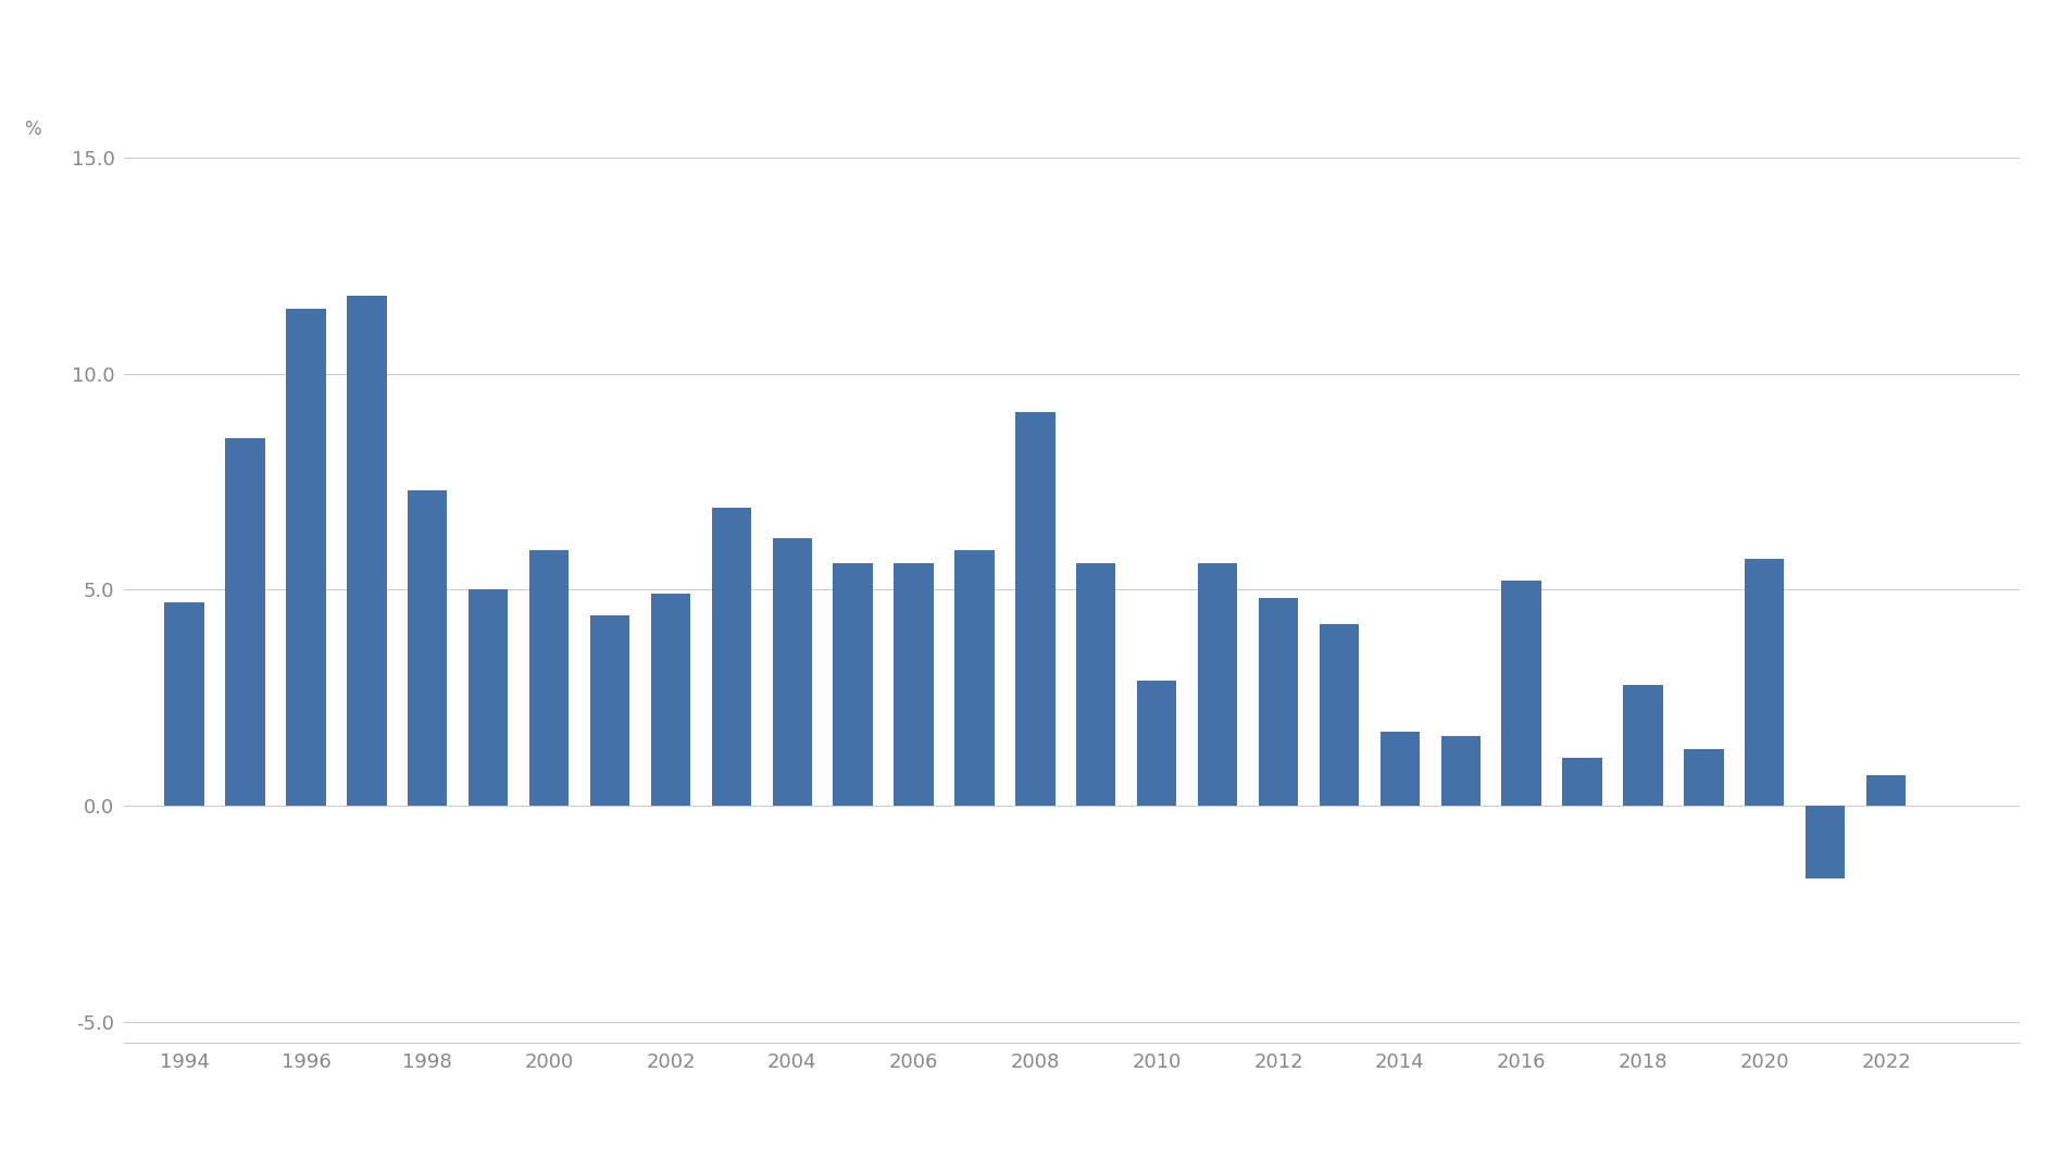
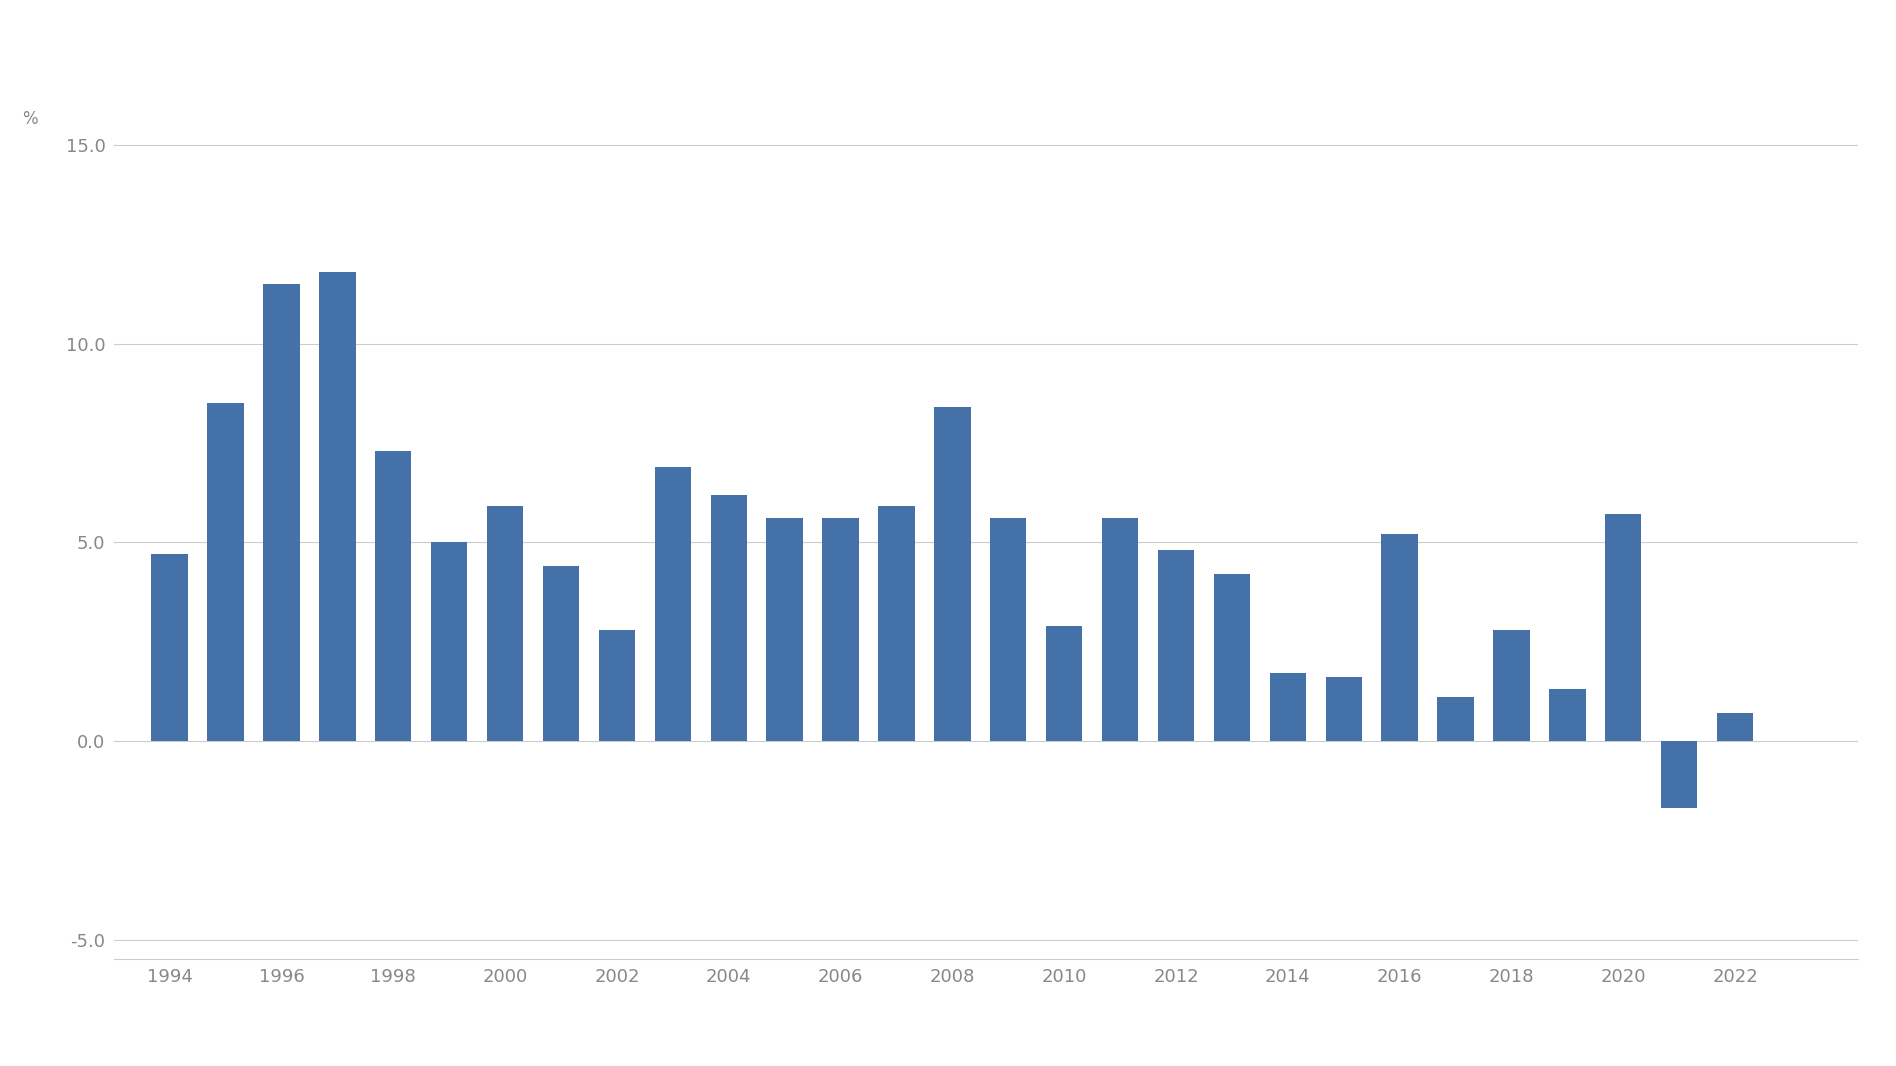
2002: 4.9 -> 2.8
2008: 9.1 -> 8.4
